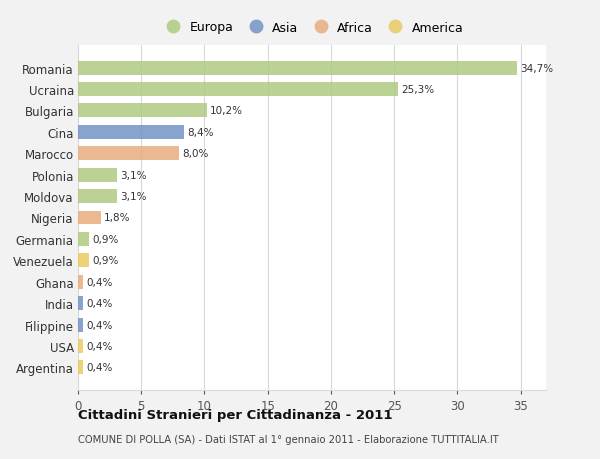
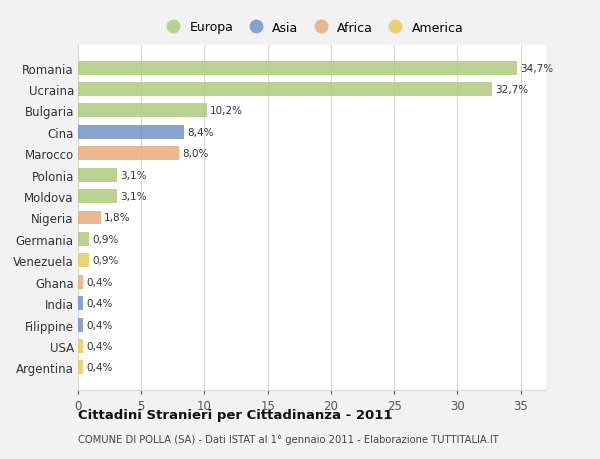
Ucraina: 25,3% -> 32,7%
